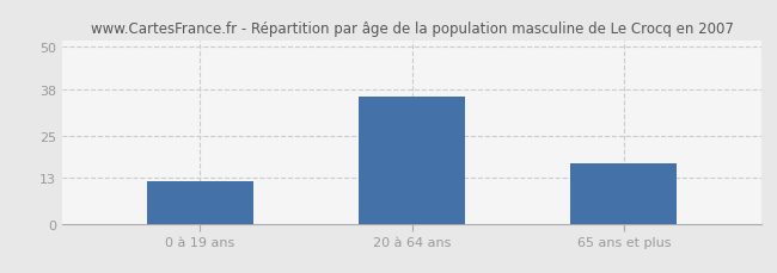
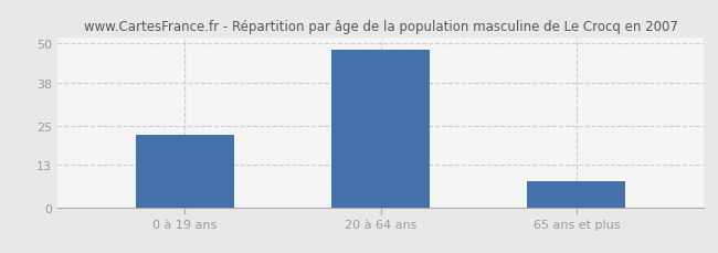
0 à 19 ans: 12 -> 22
20 à 64 ans: 36 -> 48
65 ans et plus: 17 -> 8
